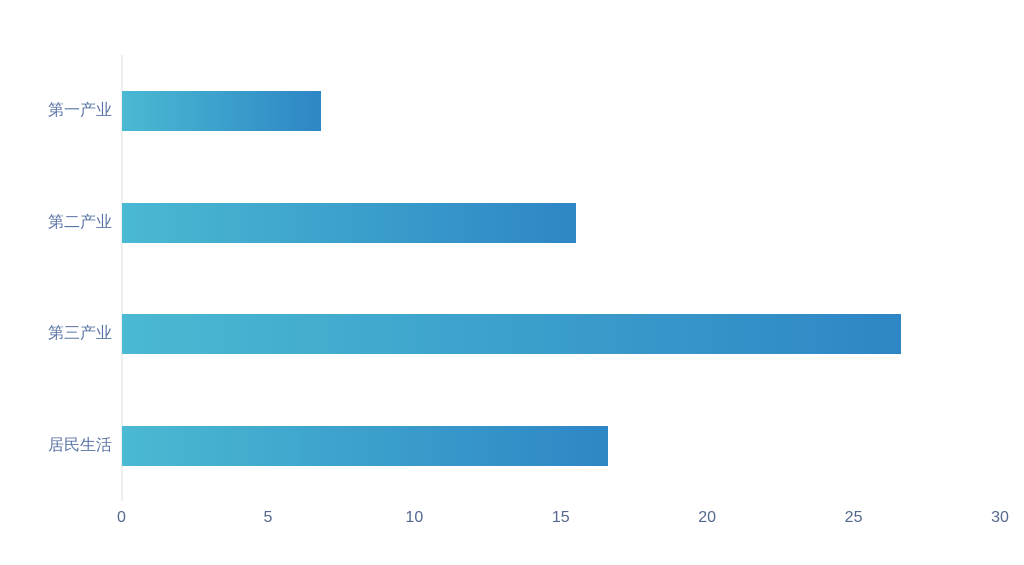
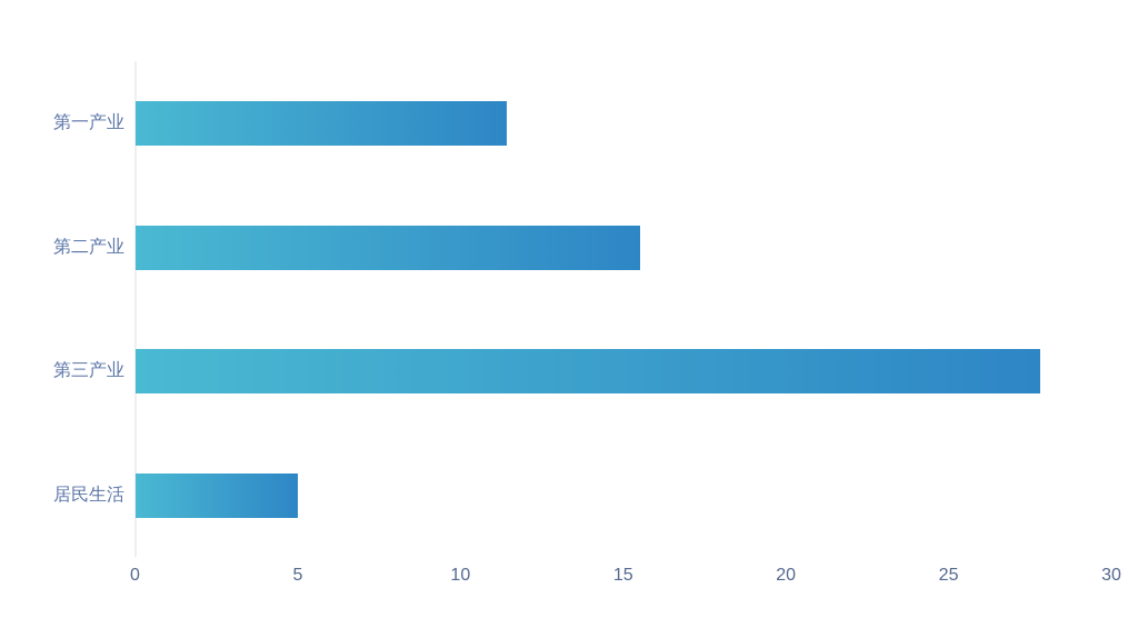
第一产业: 6.8 -> 11.4
第三产业: 26.6 -> 27.8
居民生活: 16.6 -> 5.0
